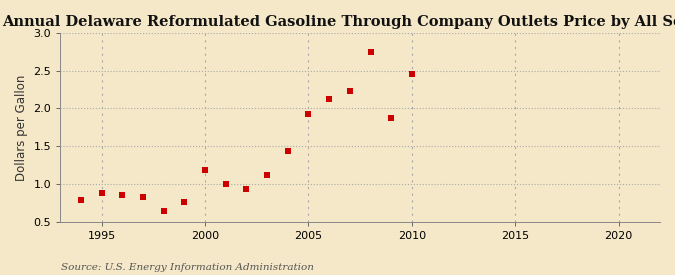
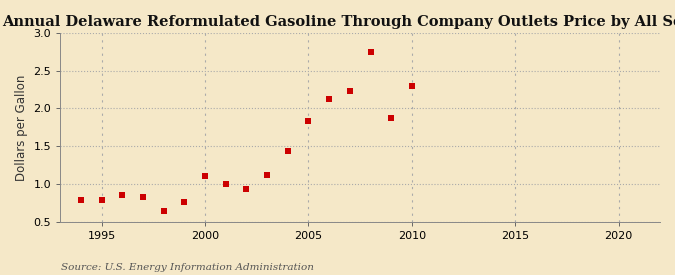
1995: 0.88 -> 0.79
2000: 1.18 -> 1.10
2005: 1.92 -> 1.83
2010: 2.46 -> 2.30
